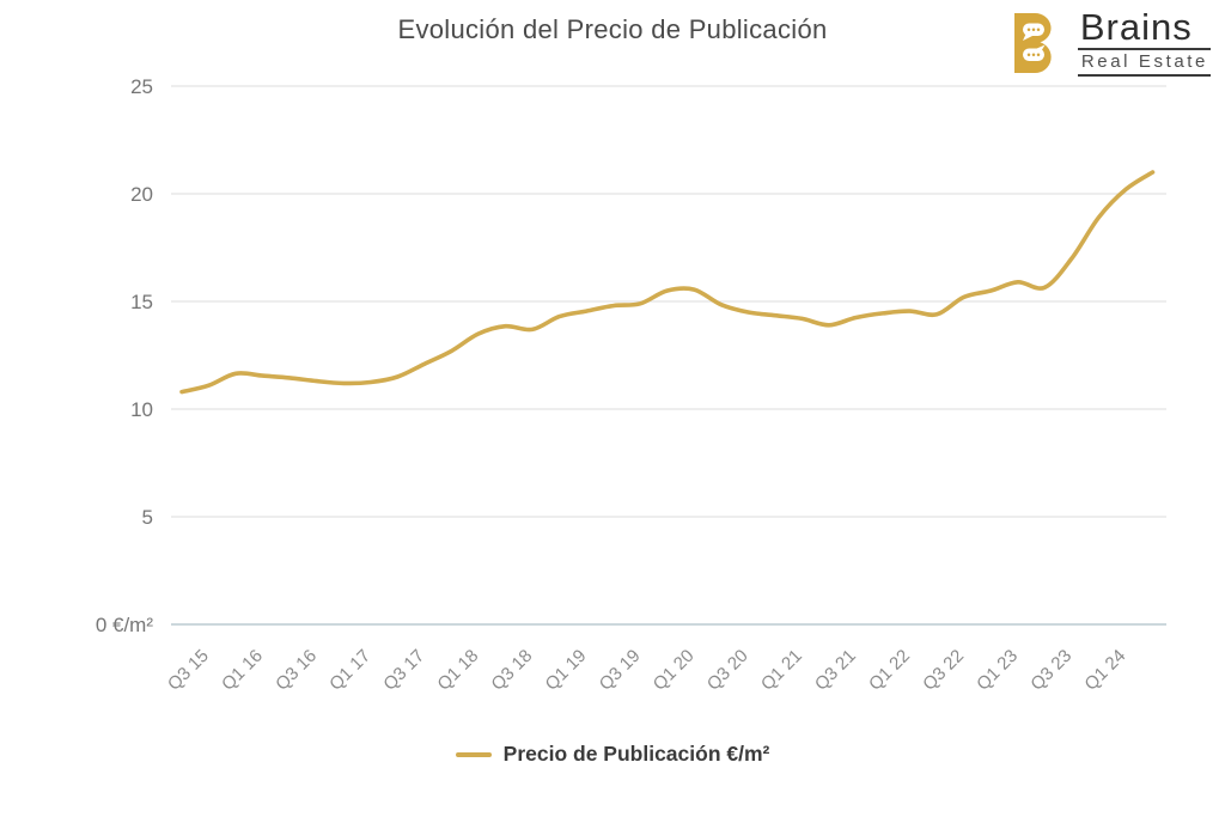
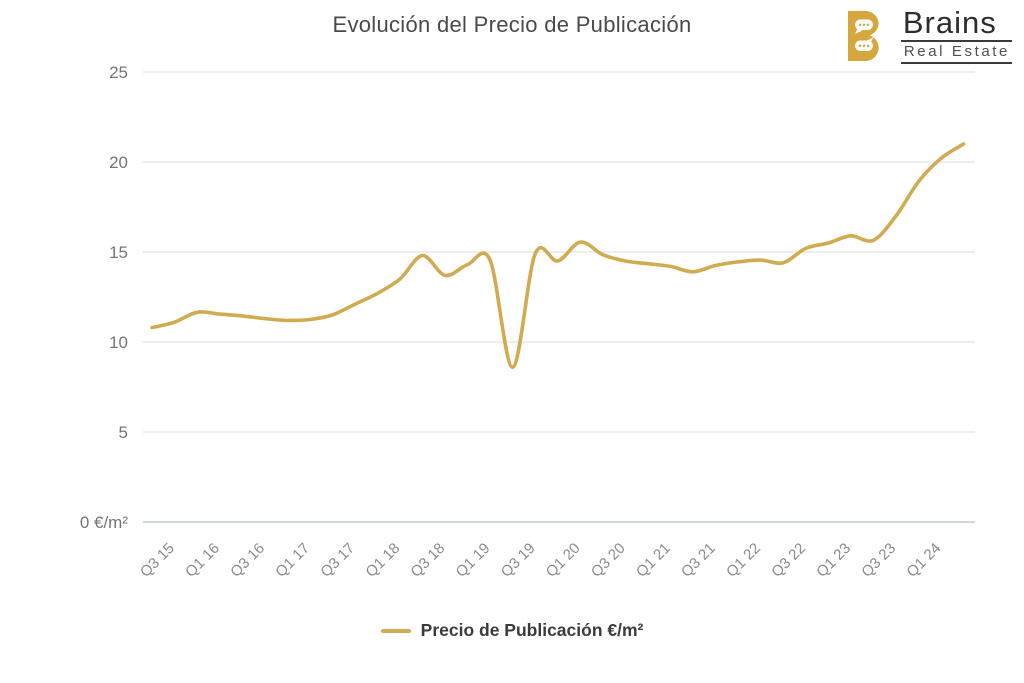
Q1 18: 13.8 -> 14.8
Q1 19: 14.8 -> 8.6
Q3 19: 15.5 -> 14.5
